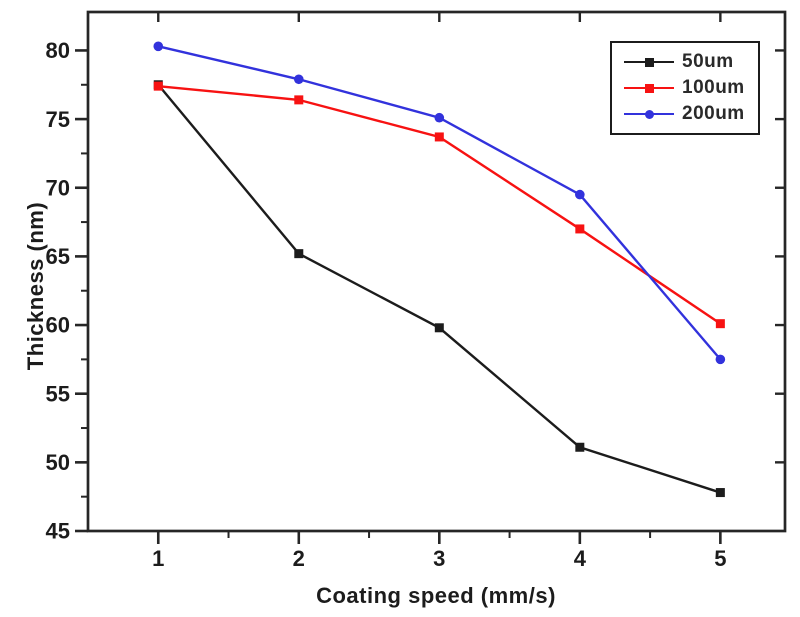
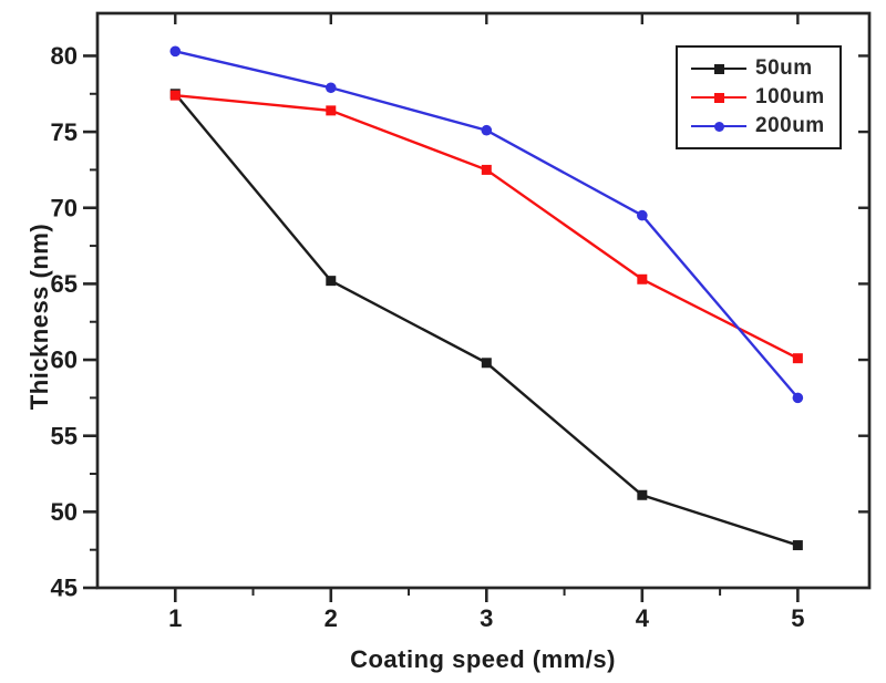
100um/3: 73.7 -> 72.5
100um/4: 67.0 -> 65.3
